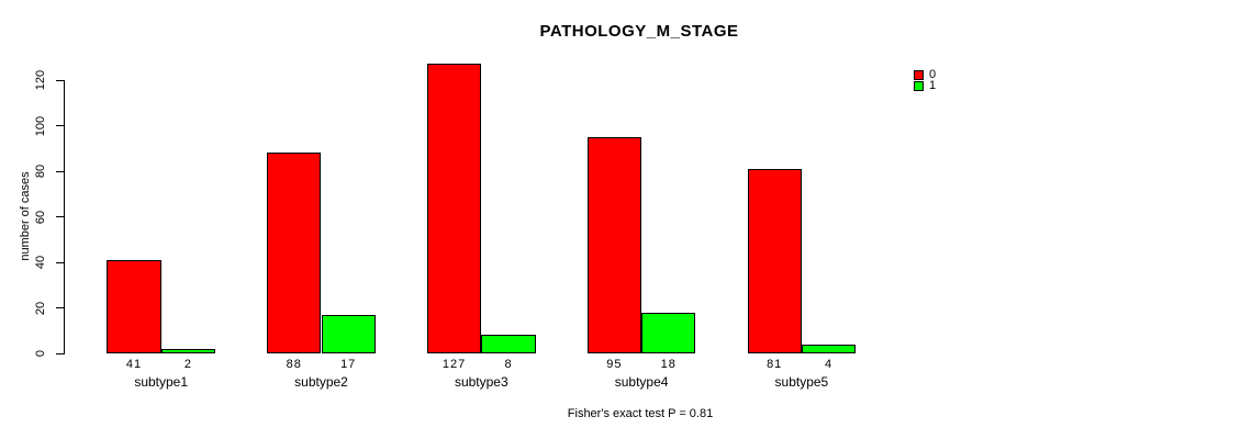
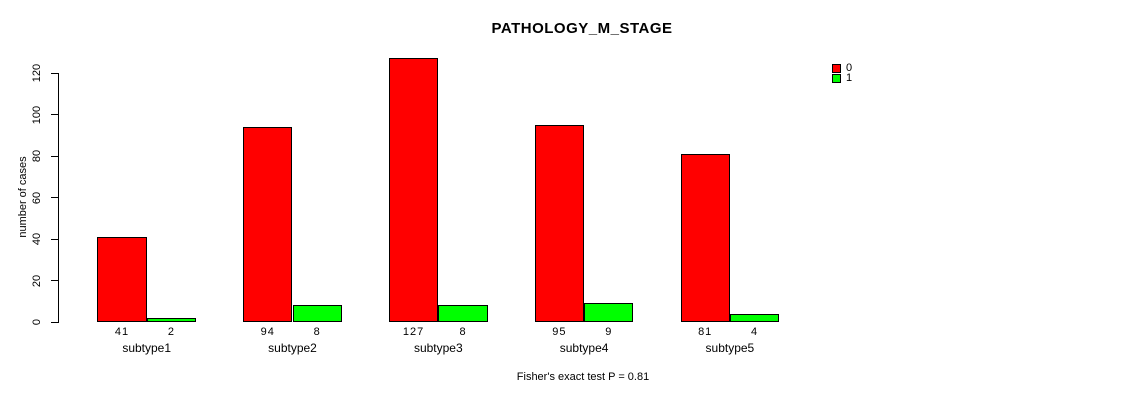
0/subtype2: 88 -> 94
1/subtype2: 17 -> 8
1/subtype4: 18 -> 9
